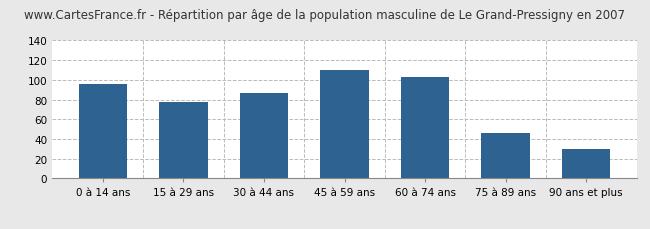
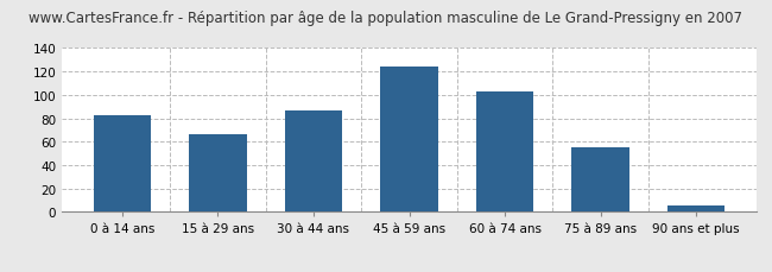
0 à 14 ans: 96 -> 83
15 à 29 ans: 78 -> 66
45 à 59 ans: 110 -> 124
75 à 89 ans: 46 -> 55
90 ans et plus: 30 -> 5
